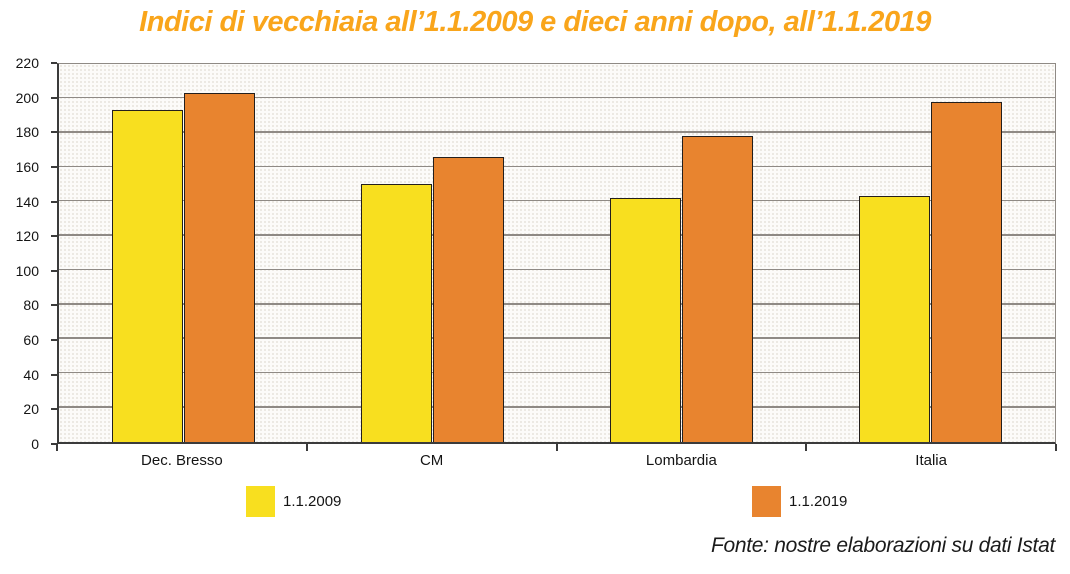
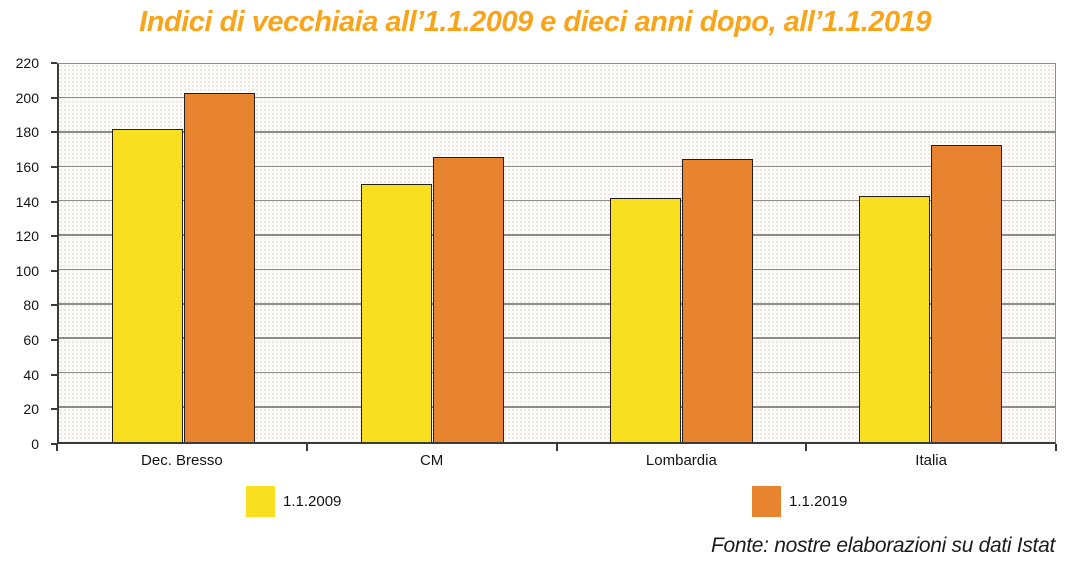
1.1.2009/Dec. Bresso: 193 -> 182
1.1.2019/Lombardia: 178 -> 165
1.1.2019/Italia: 198 -> 173
